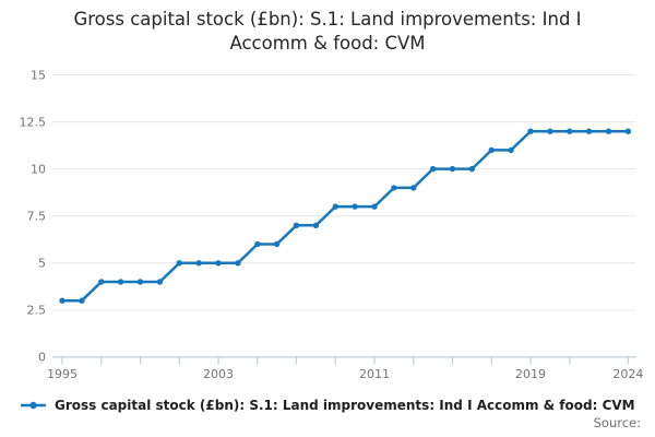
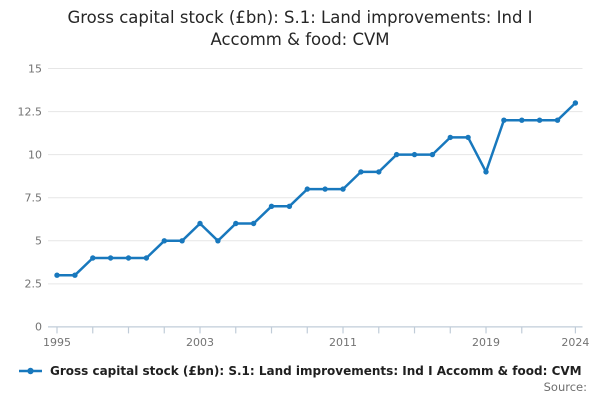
2003: 5 -> 6
2019: 12 -> 9
2024: 12 -> 13
